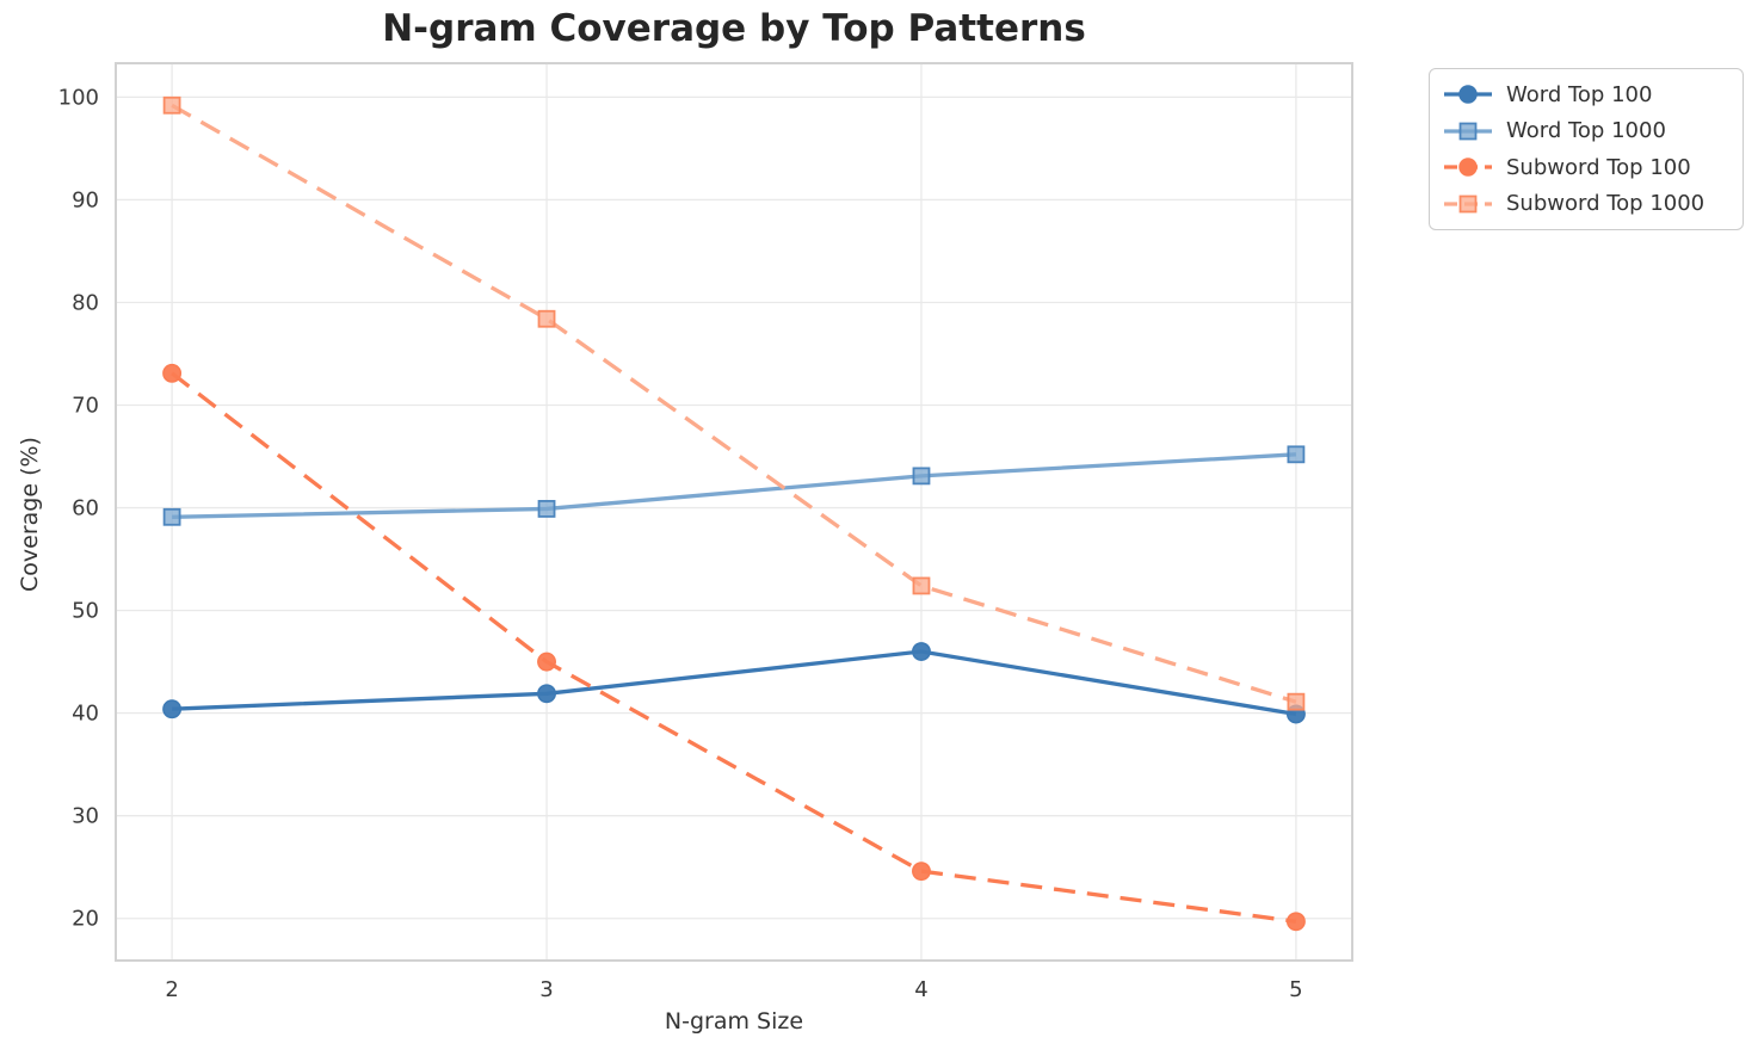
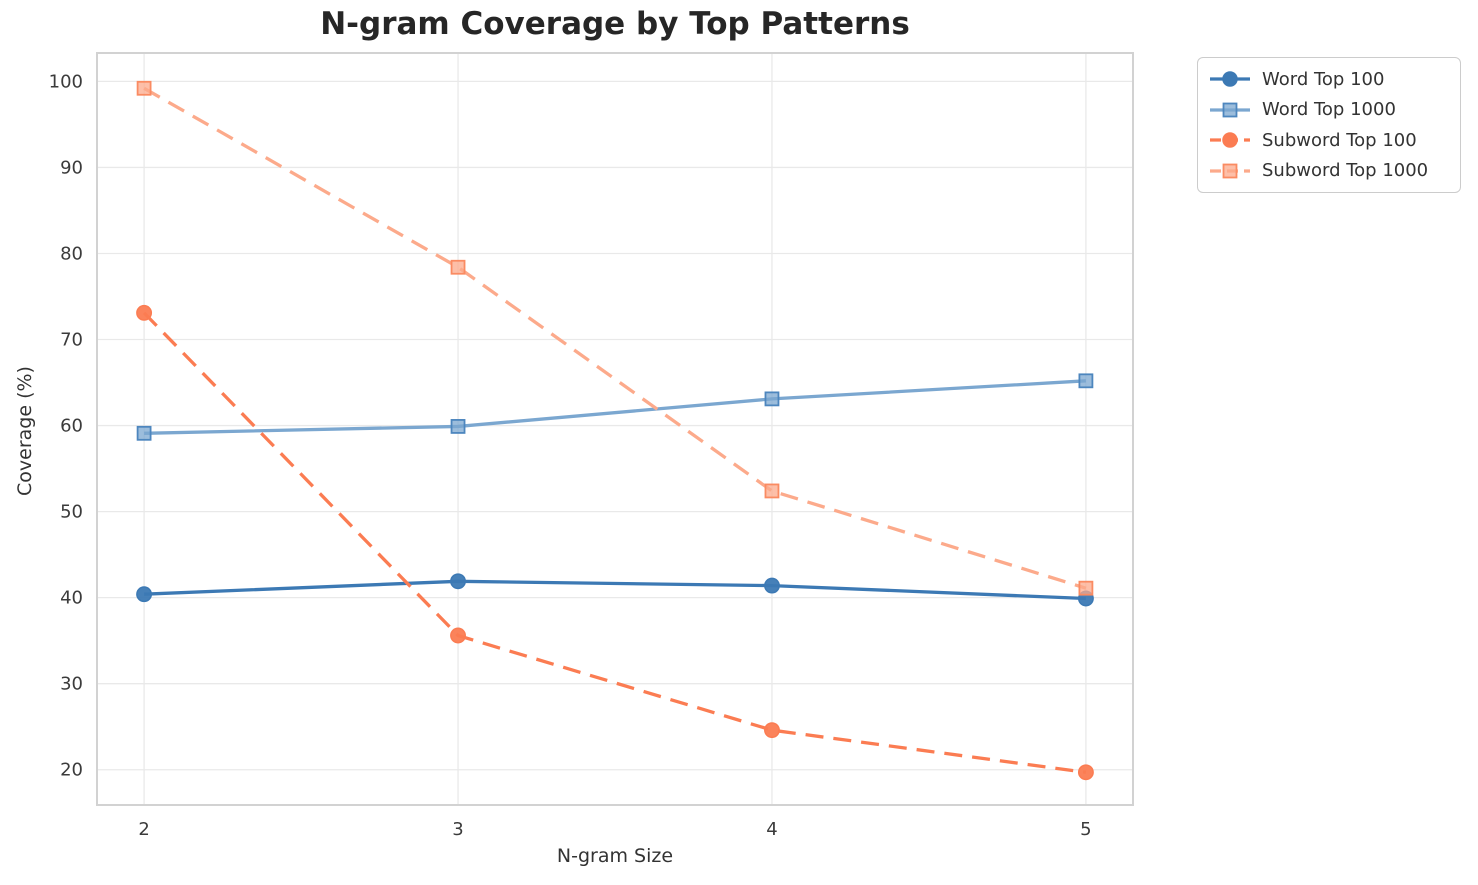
Subword Top 100/3: 45 -> 36
Word Top 100/4: 46 -> 41
